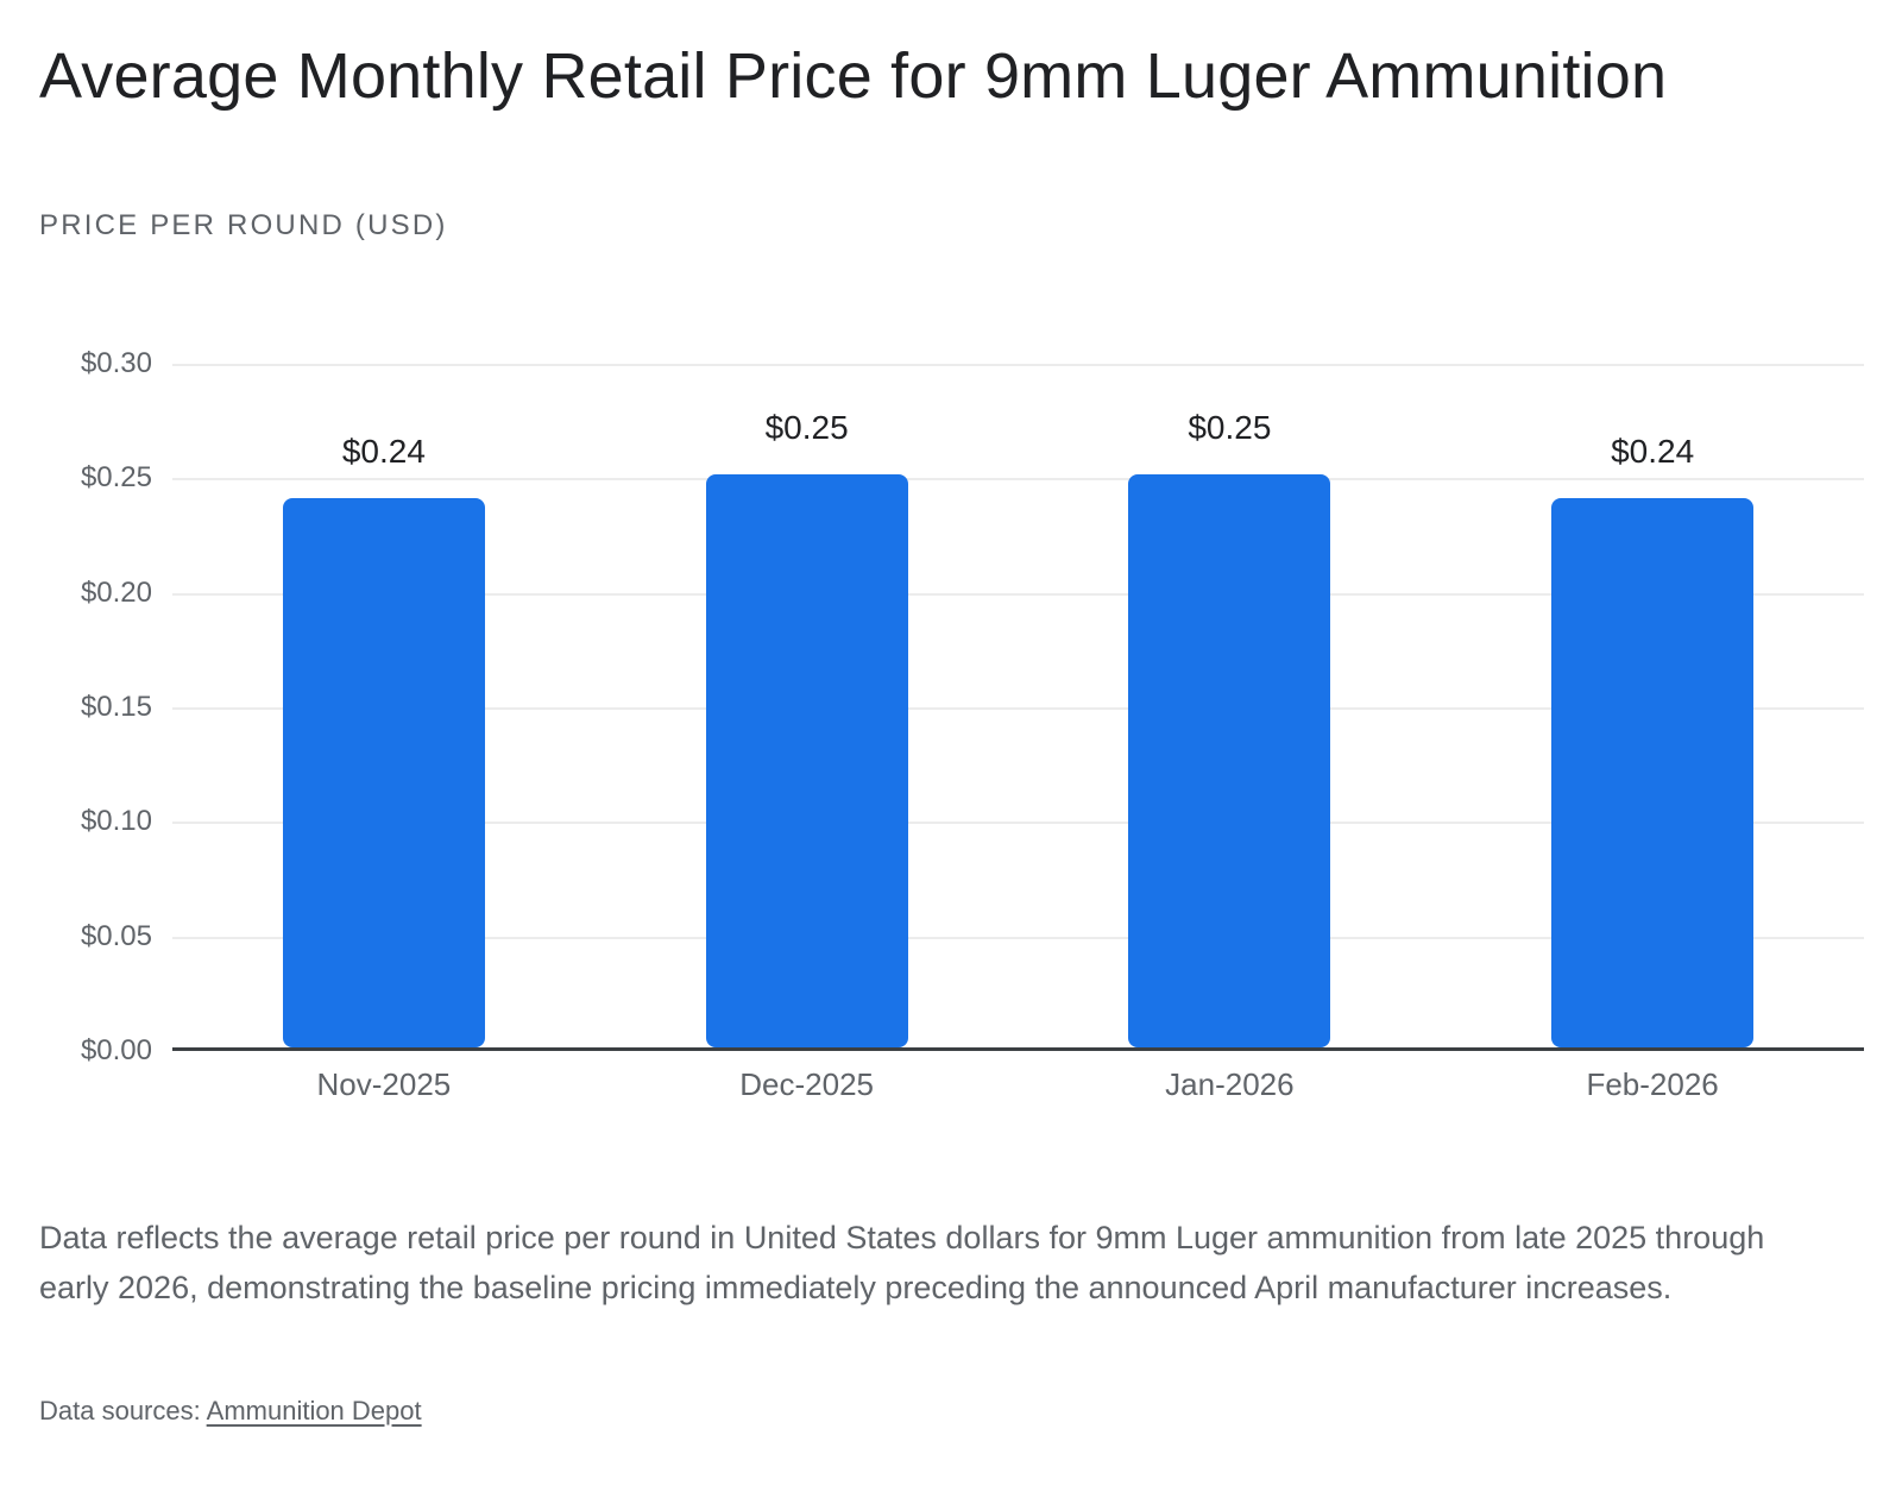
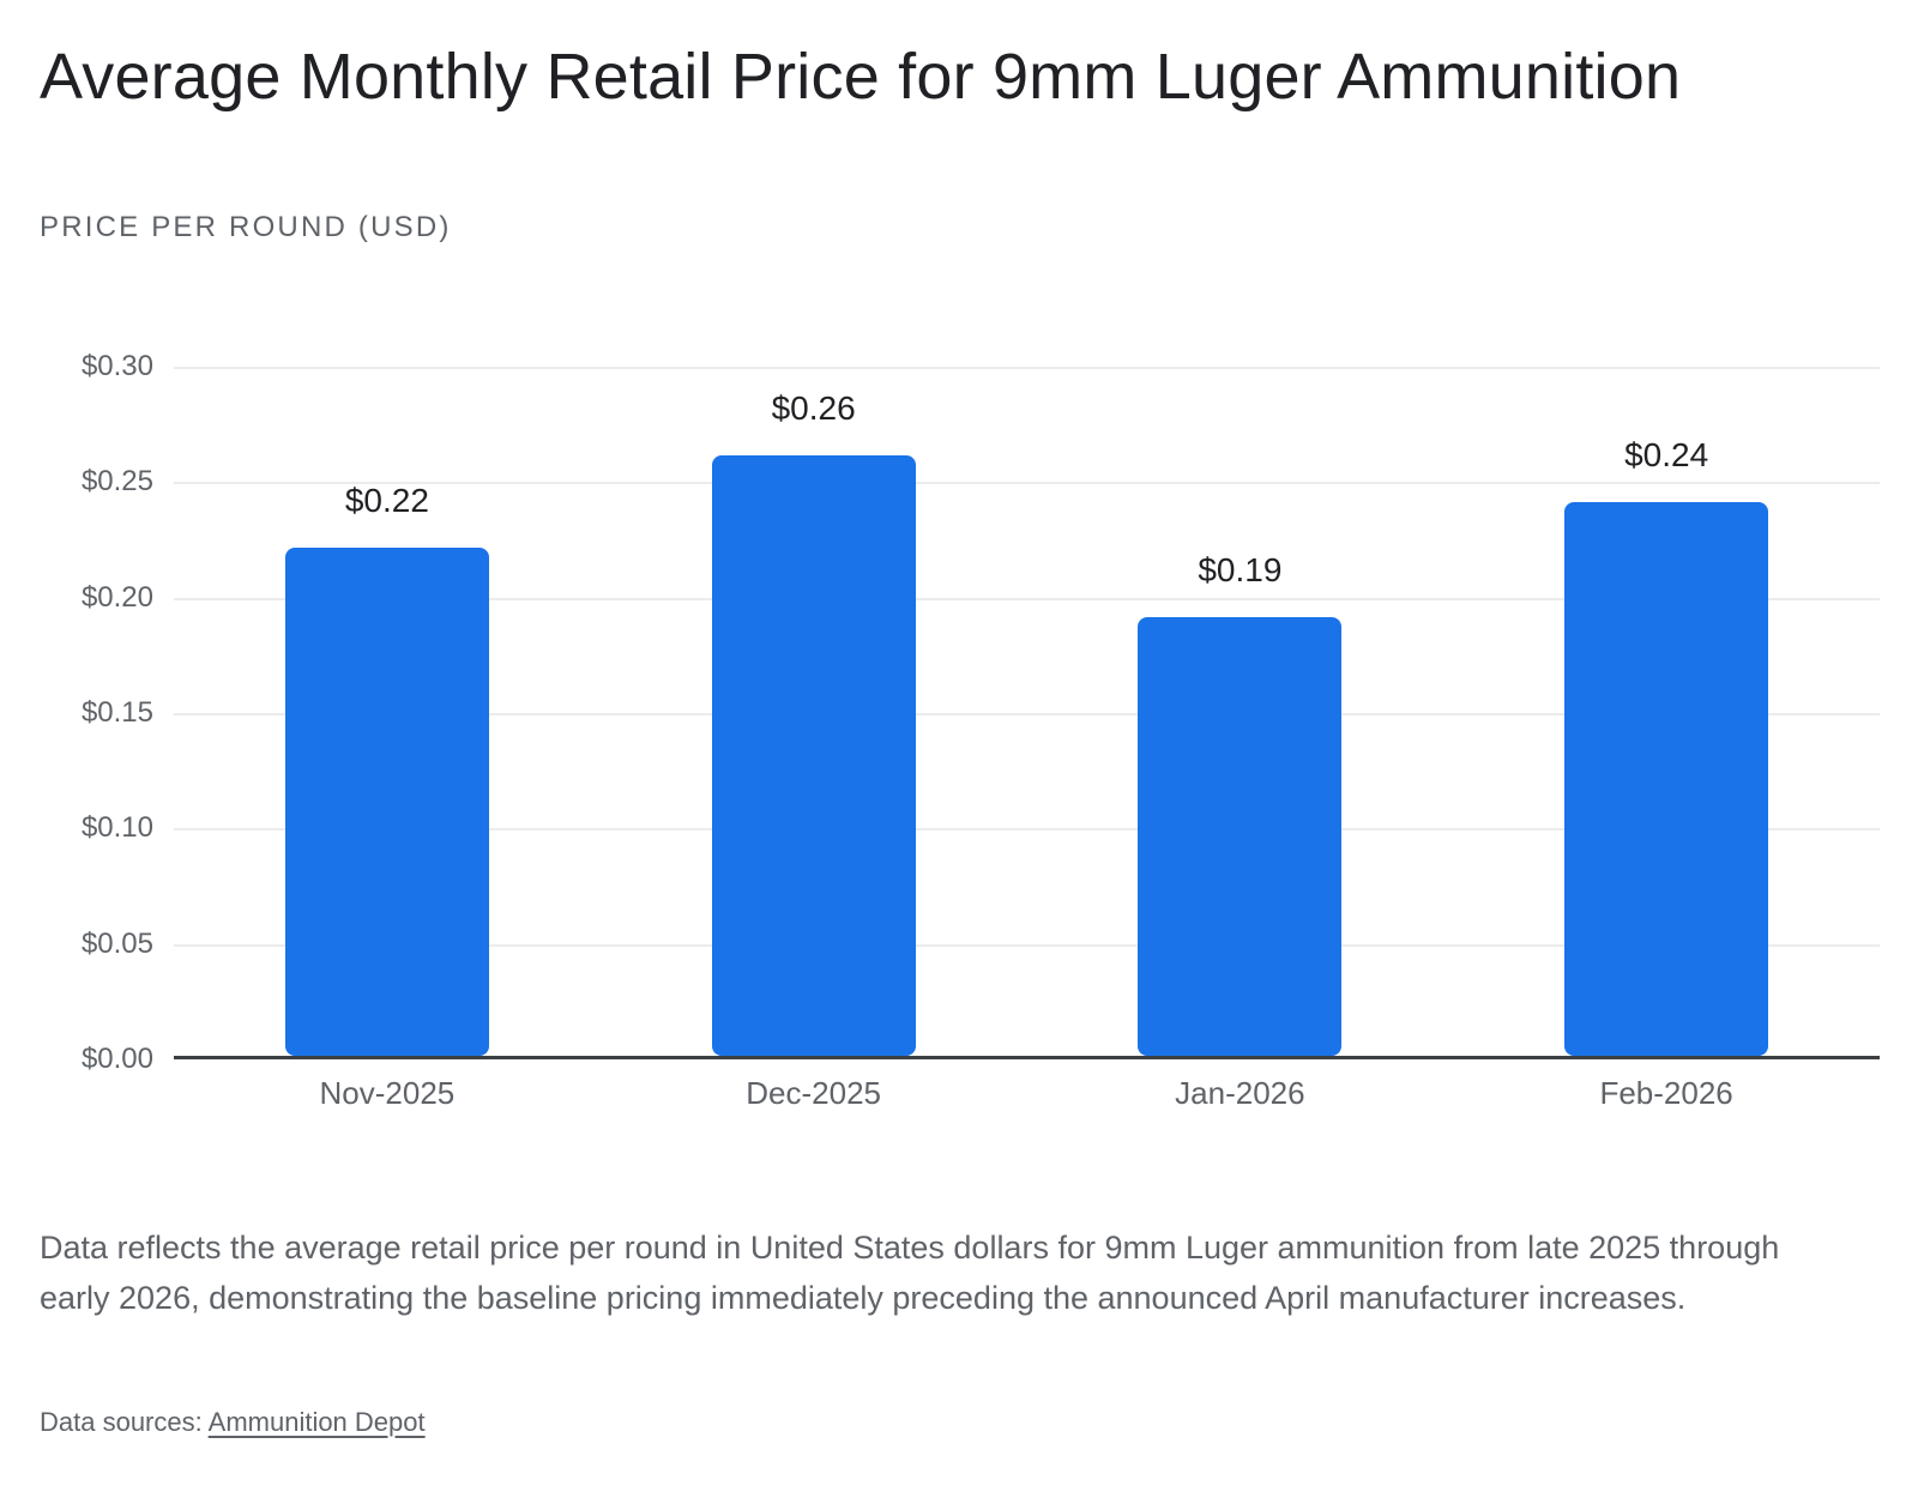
Nov-2025: $0.24 -> $0.22
Dec-2025: $0.25 -> $0.26
Jan-2026: $0.25 -> $0.19
